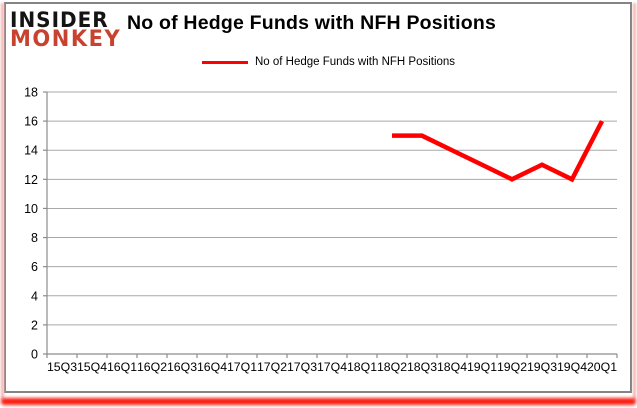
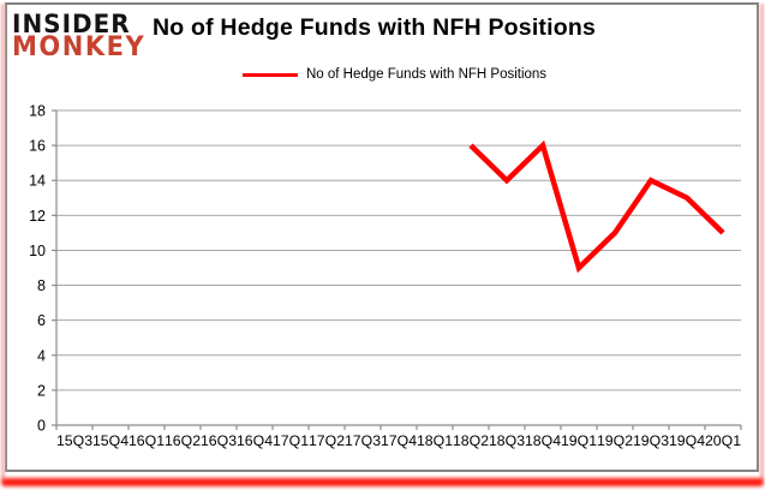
18Q2: 15 -> 16
18Q3: 15 -> 14
18Q4: 14 -> 16
19Q1: 13 -> 9
19Q2: 12 -> 11
19Q3: 13 -> 14
19Q4: 12 -> 13
20Q1: 16 -> 11
